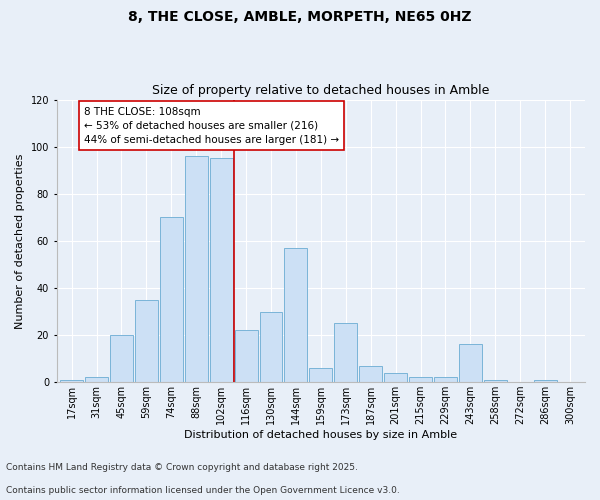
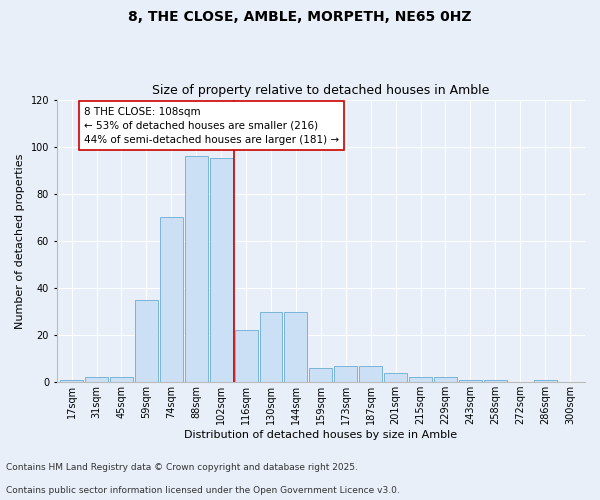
45sqm: 20 -> 2
144sqm: 57 -> 30
173sqm: 25 -> 7
243sqm: 16 -> 1
